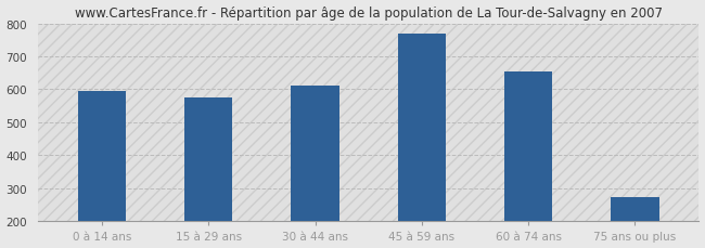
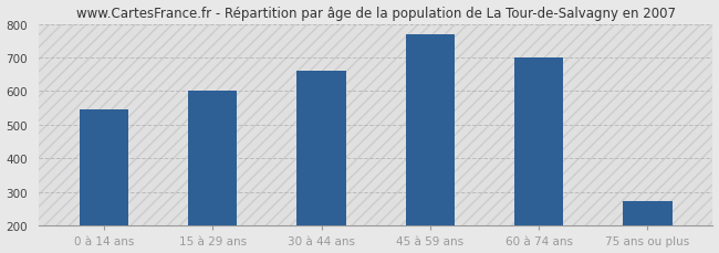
0 à 14 ans: 595 -> 545
15 à 29 ans: 575 -> 600
30 à 44 ans: 610 -> 660
60 à 74 ans: 655 -> 700
